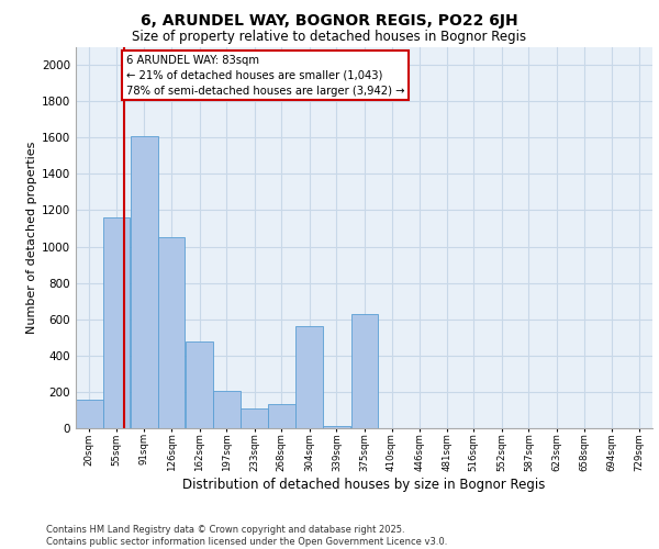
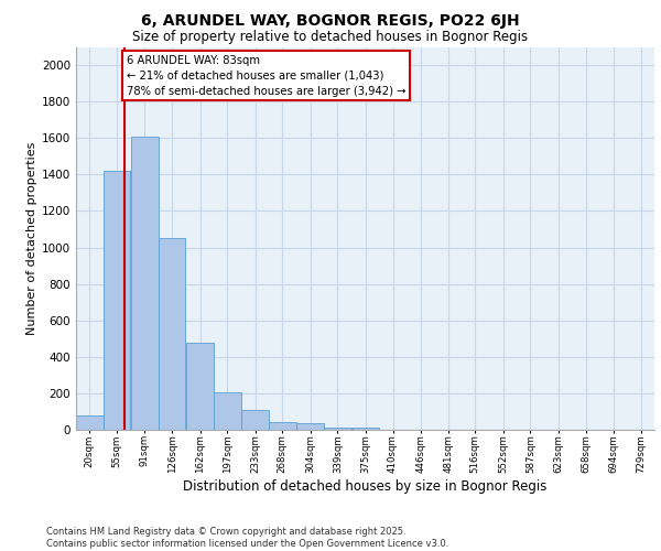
20sqm: 160 -> 80
55sqm: 1160 -> 1420
268sqm: 130 -> 40
304sqm: 560 -> 40
375sqm: 630 -> 10
